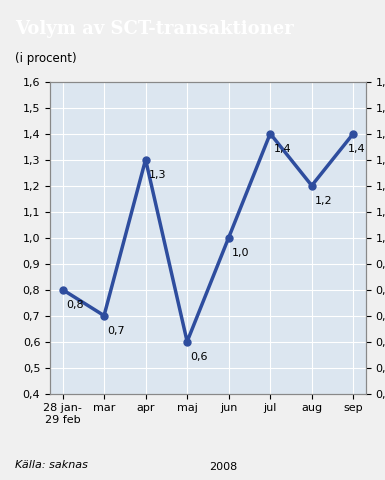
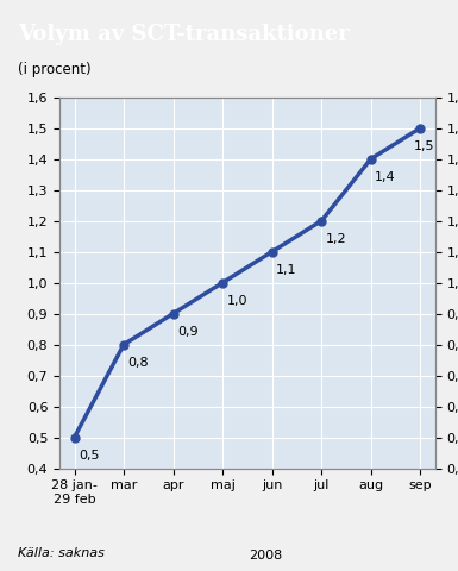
28 jan- 29 feb: 0,8 -> 0,5
mar: 0,7 -> 0,8
apr: 1,3 -> 0,9
maj: 0,6 -> 1,0
jun: 1,0 -> 1,1
jul: 1,4 -> 1,2
aug: 1,2 -> 1,4
sep: 1,4 -> 1,5
